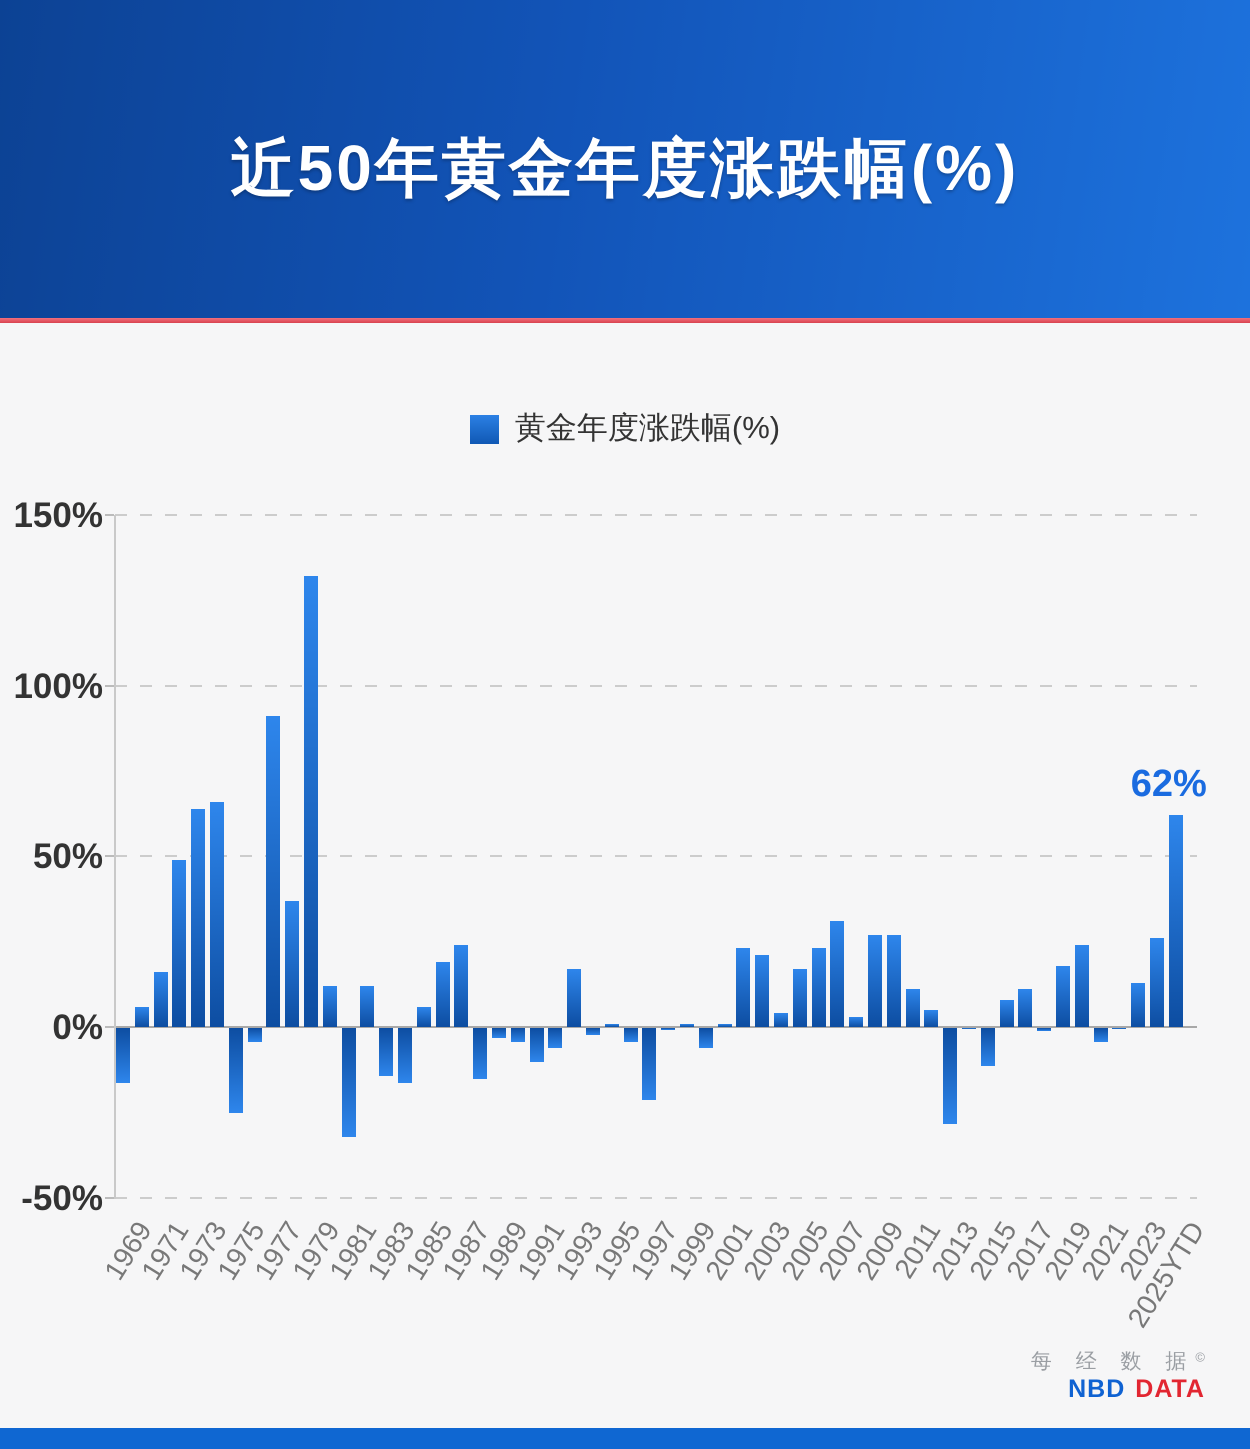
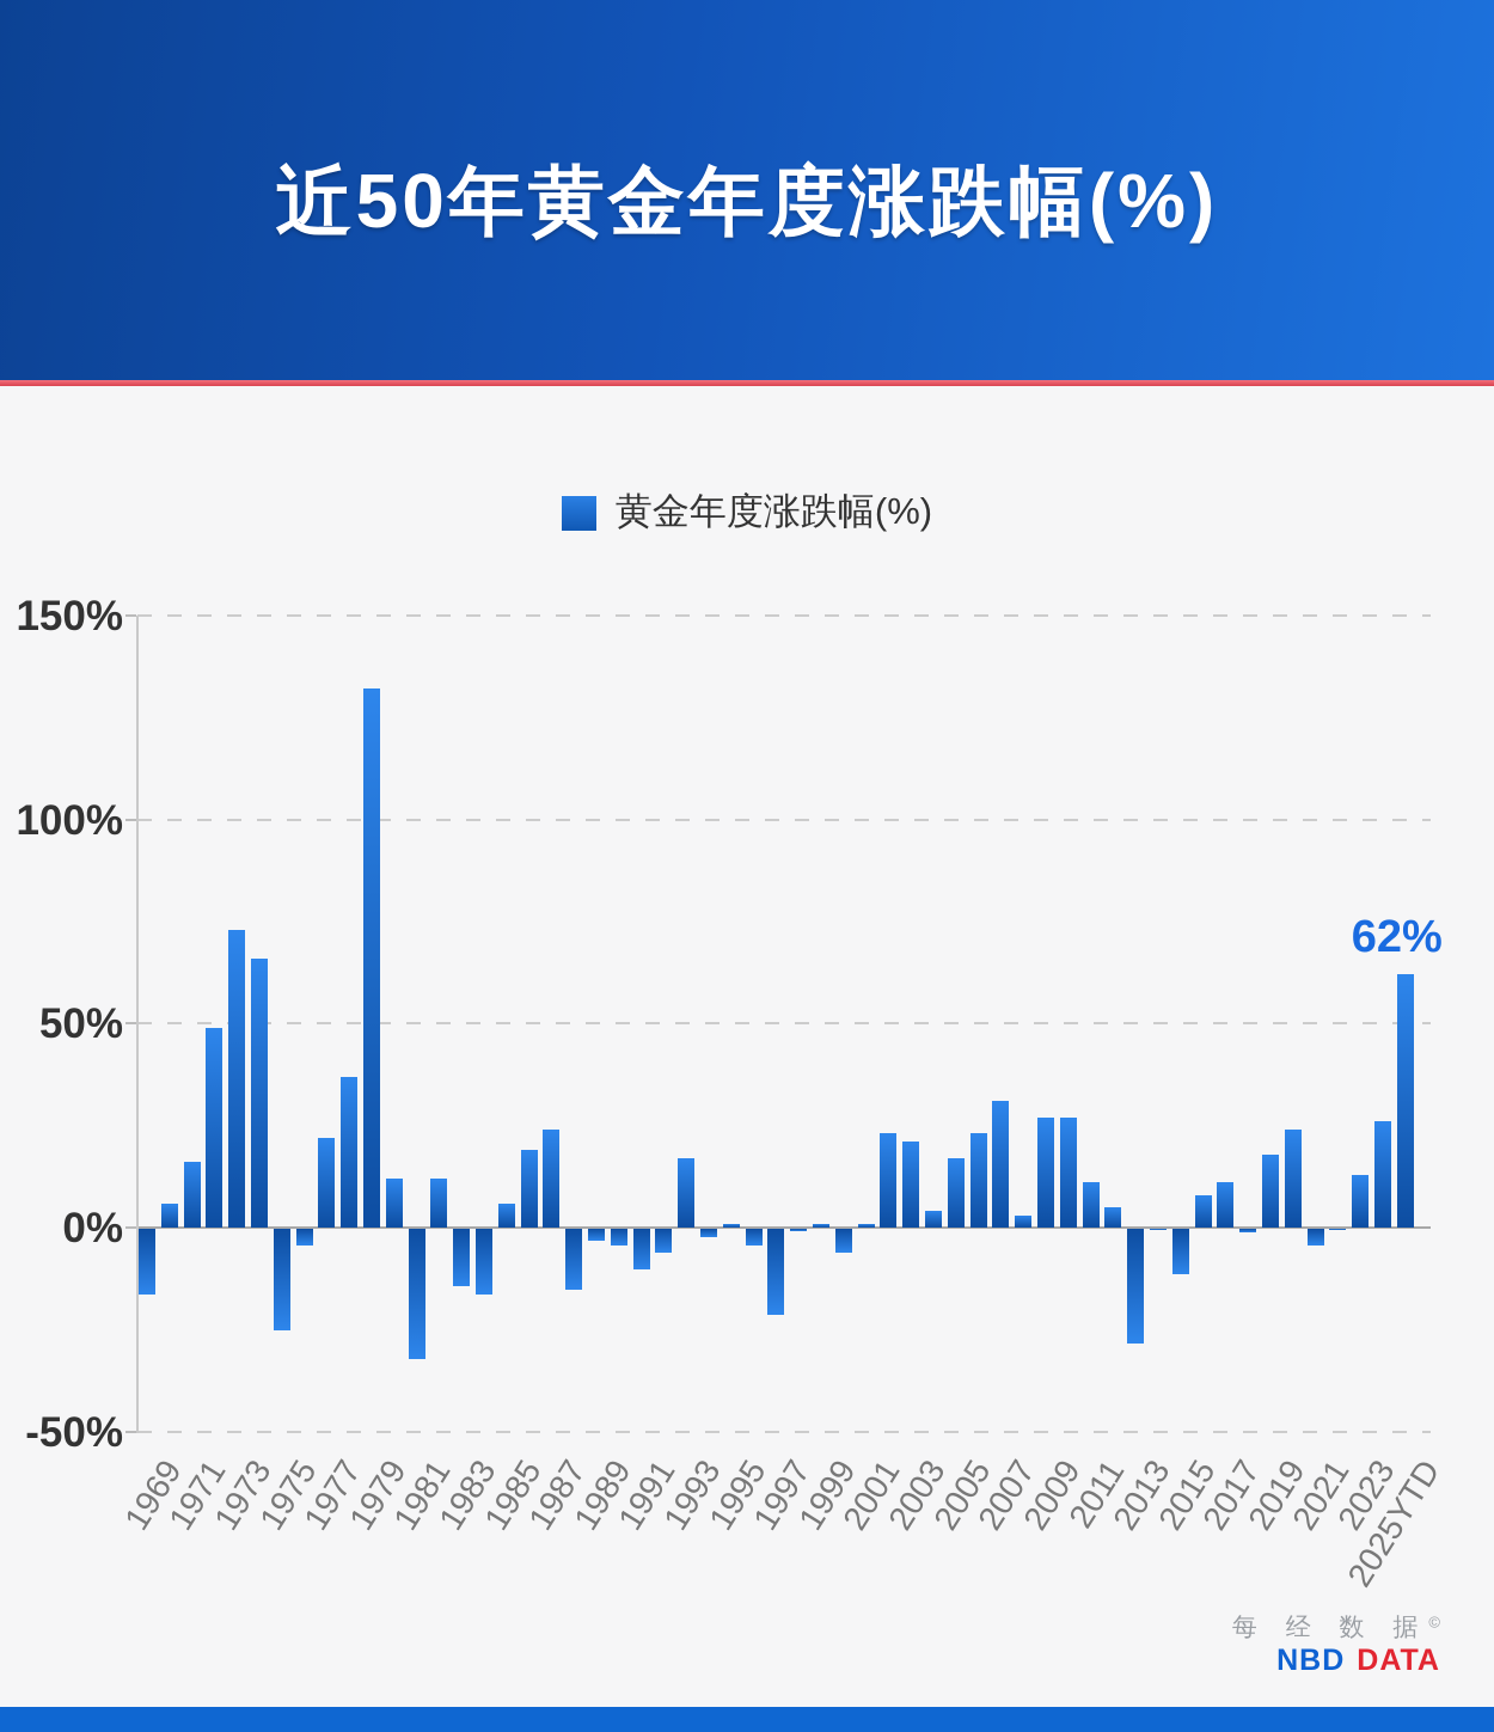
1973: 64% -> 73%
1977: 91% -> 22%
